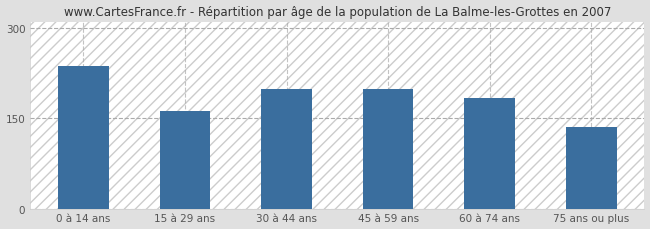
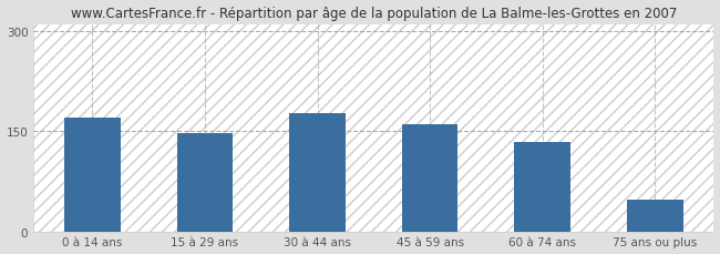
0 à 14 ans: 236 -> 170
15 à 29 ans: 162 -> 146
30 à 44 ans: 198 -> 176
45 à 59 ans: 198 -> 160
60 à 74 ans: 184 -> 133
75 ans ou plus: 136 -> 47
